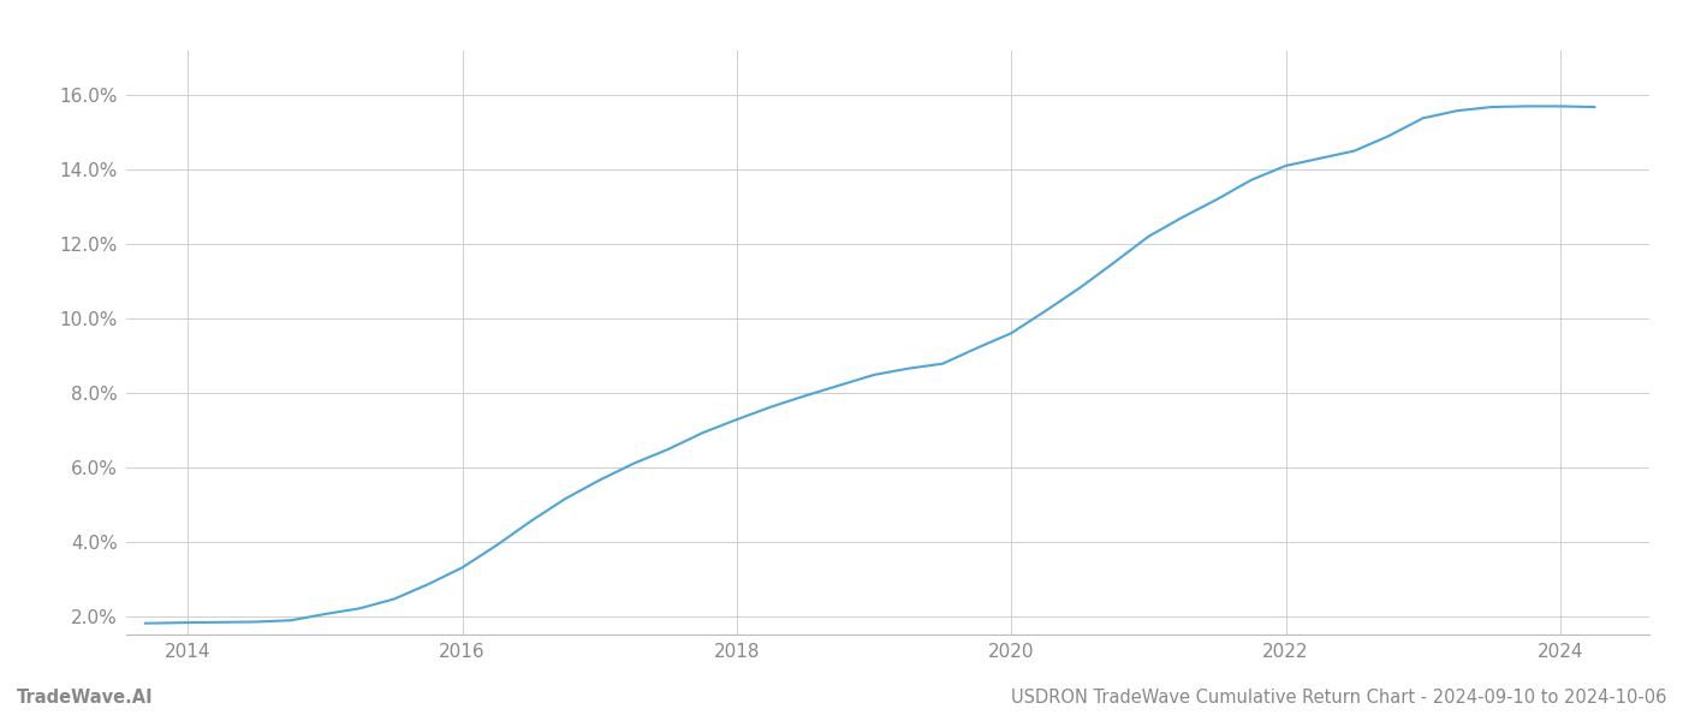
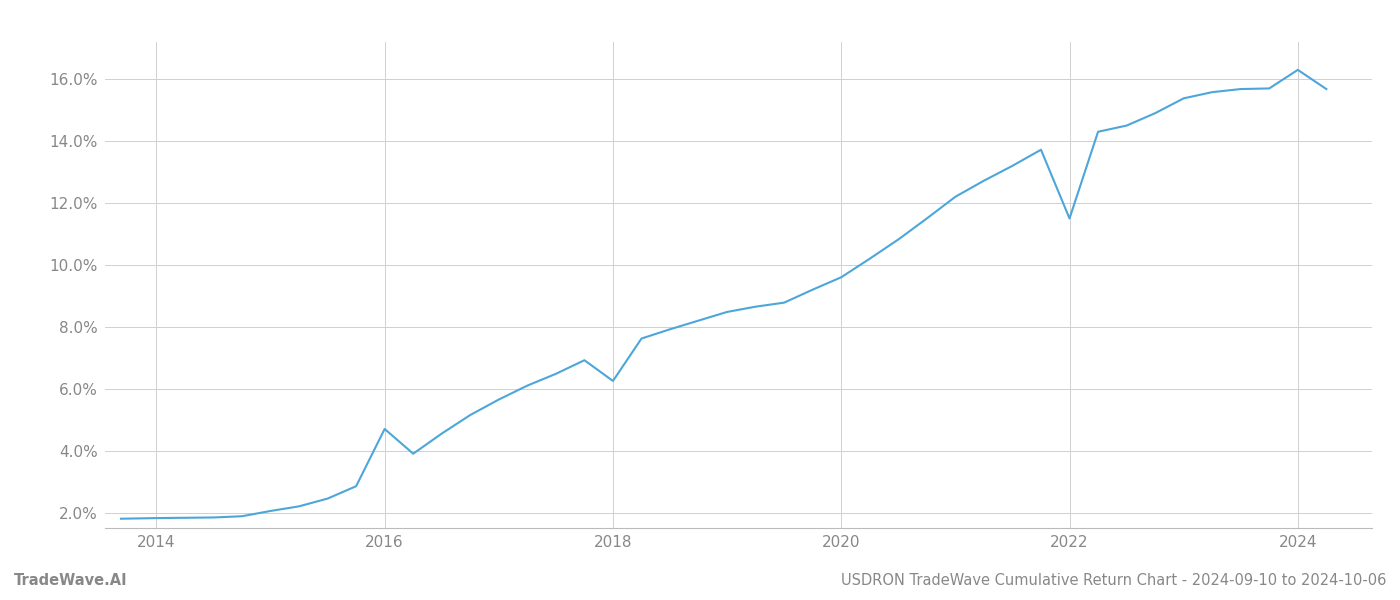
2016: 3.30% -> 4.70%
2018: 7.28% -> 6.25%
2022: 14.10% -> 11.50%
2024: 15.70% -> 16.30%
